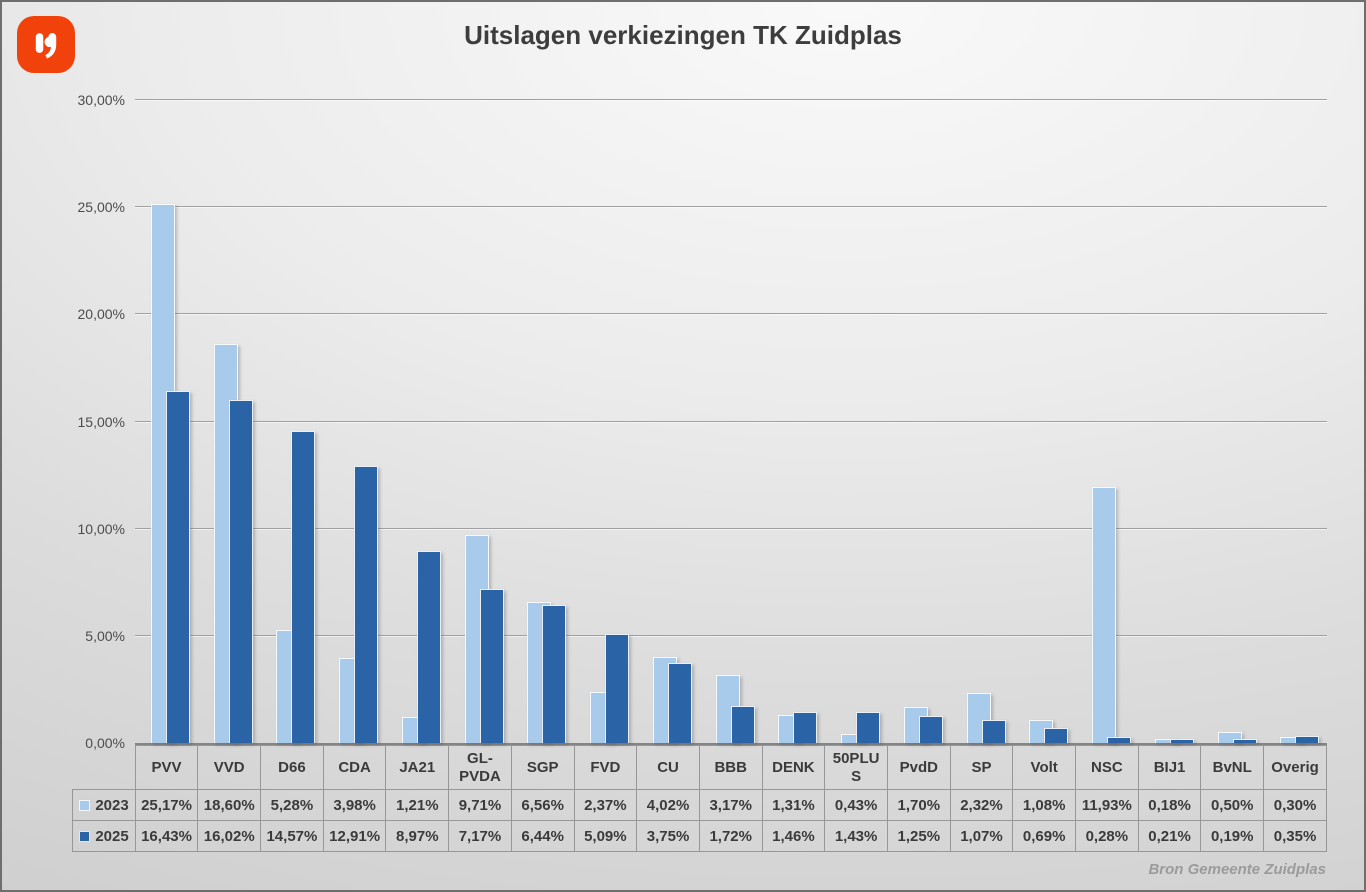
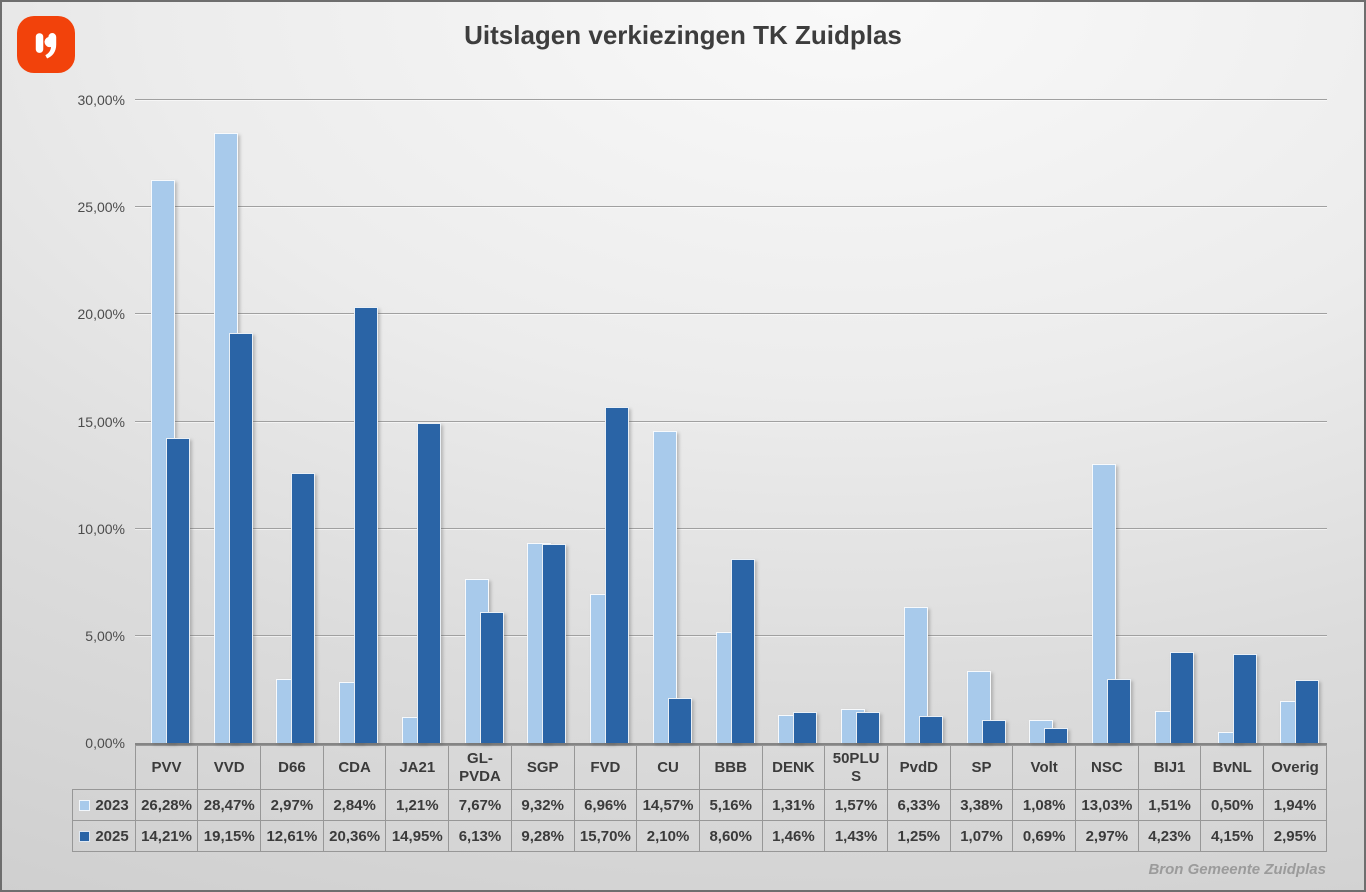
2023/PVV: 25,17% -> 26,28%
2025/PVV: 16,43% -> 14,21%
2023/VVD: 18,60% -> 28,47%
2025/VVD: 16,02% -> 19,15%
2023/D66: 5,28% -> 2,97%
2025/D66: 14,57% -> 12,61%
2023/CDA: 3,98% -> 2,84%
2025/CDA: 12,91% -> 20,36%
2025/JA21: 8,97% -> 14,95%
2023/GL-PVDA: 9,71% -> 7,67%
2025/GL-PVDA: 7,17% -> 6,13%
2023/SGP: 6,56% -> 9,32%
2025/SGP: 6,44% -> 9,28%
2023/FVD: 2,37% -> 6,96%
2025/FVD: 5,09% -> 15,70%
2023/CU: 4,02% -> 14,57%
2025/CU: 3,75% -> 2,10%
2023/BBB: 3,17% -> 5,16%
2025/BBB: 1,72% -> 8,60%
2023/50PLUS: 0,43% -> 1,57%
2023/PvdD: 1,70% -> 6,33%
2023/SP: 2,32% -> 3,38%
2023/NSC: 11,93% -> 13,03%
2025/NSC: 0,28% -> 2,97%
2023/BIJ1: 0,18% -> 1,51%
2025/BIJ1: 0,21% -> 4,23%
2025/BvNL: 0,19% -> 4,15%
2023/Overig: 0,30% -> 1,94%
2025/Overig: 0,35% -> 2,95%
